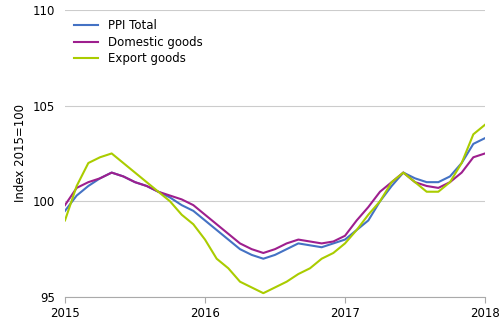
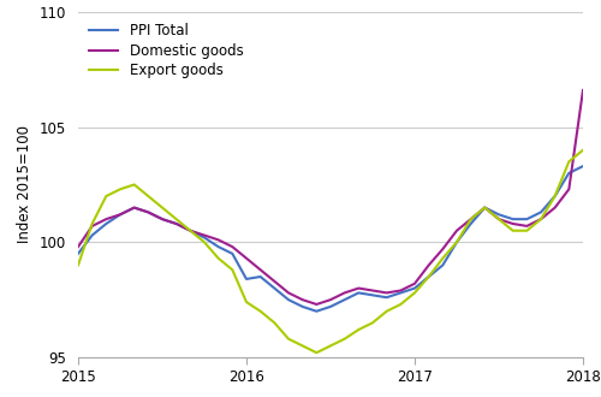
PPI Total/2016: 99.0 -> 98.4
Export goods/2016: 98.0 -> 97.4
Domestic goods/2018: 102.5 -> 106.6
